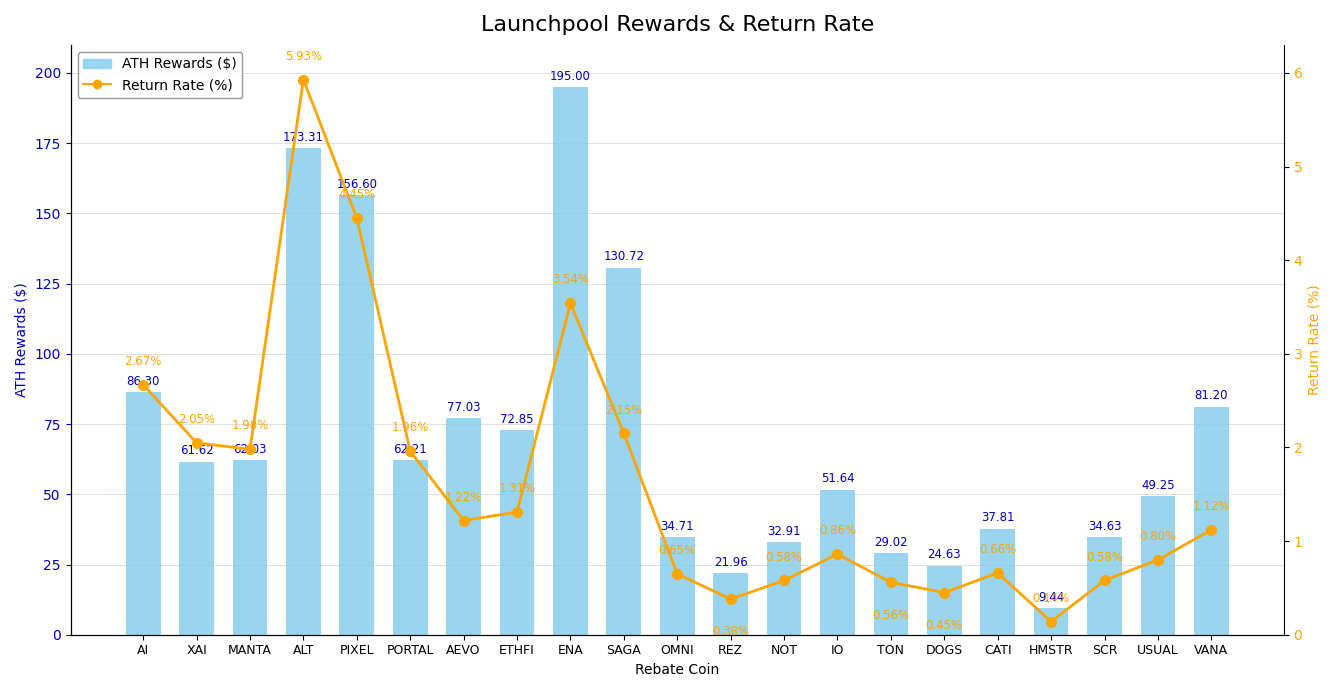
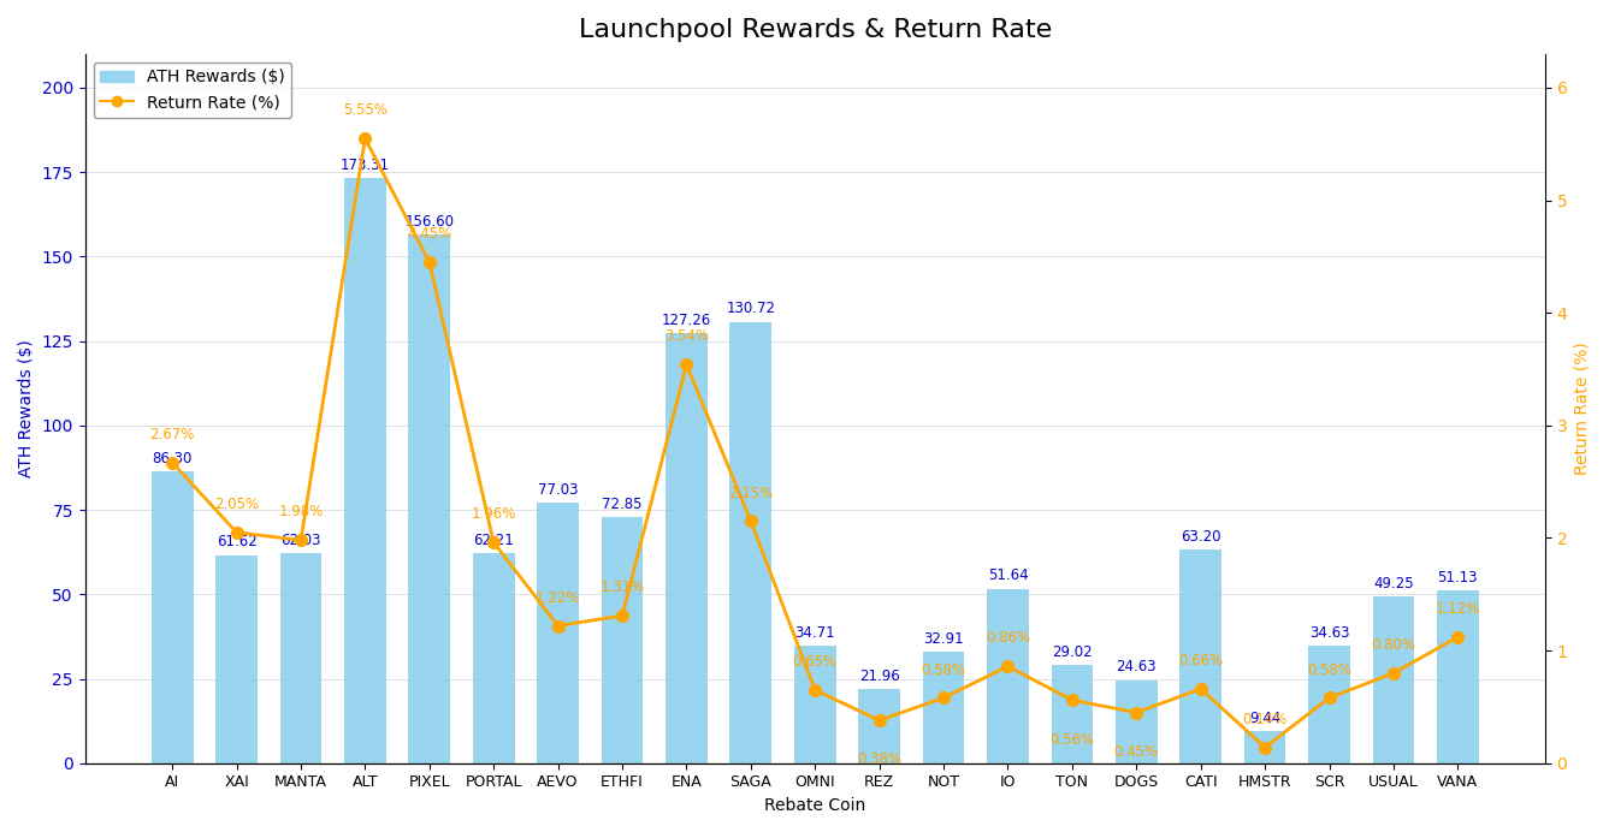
Return Rate (%)/ALT: 5.93% -> 5.55%
ATH Rewards ($)/ENA: 195.00 -> 127.26
ATH Rewards ($)/CATI: 37.81 -> 63.20
ATH Rewards ($)/VANA: 81.20 -> 51.13
